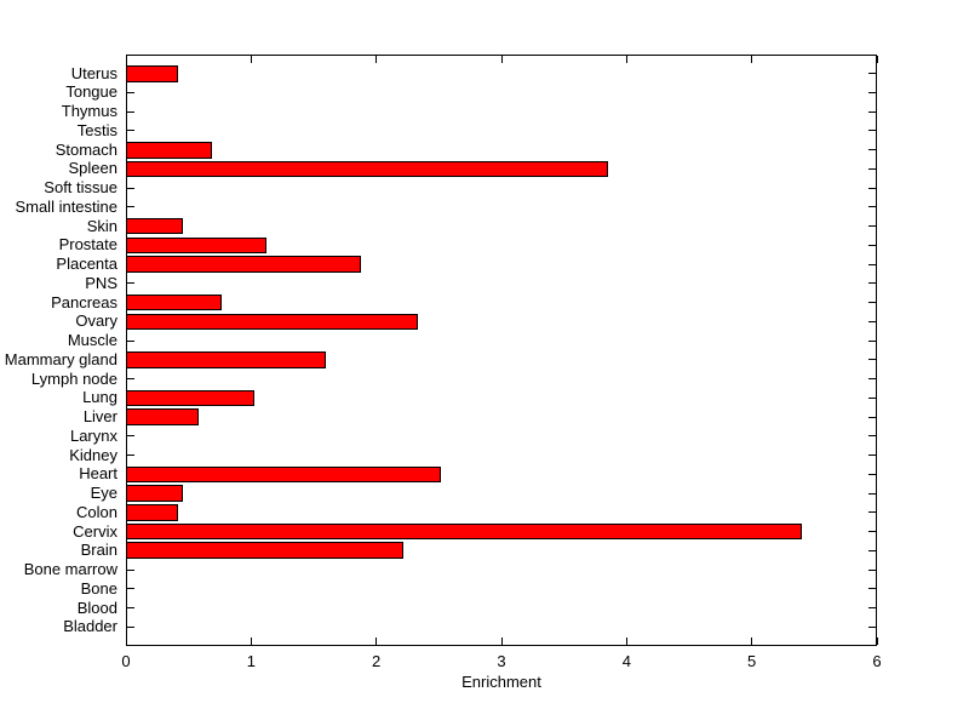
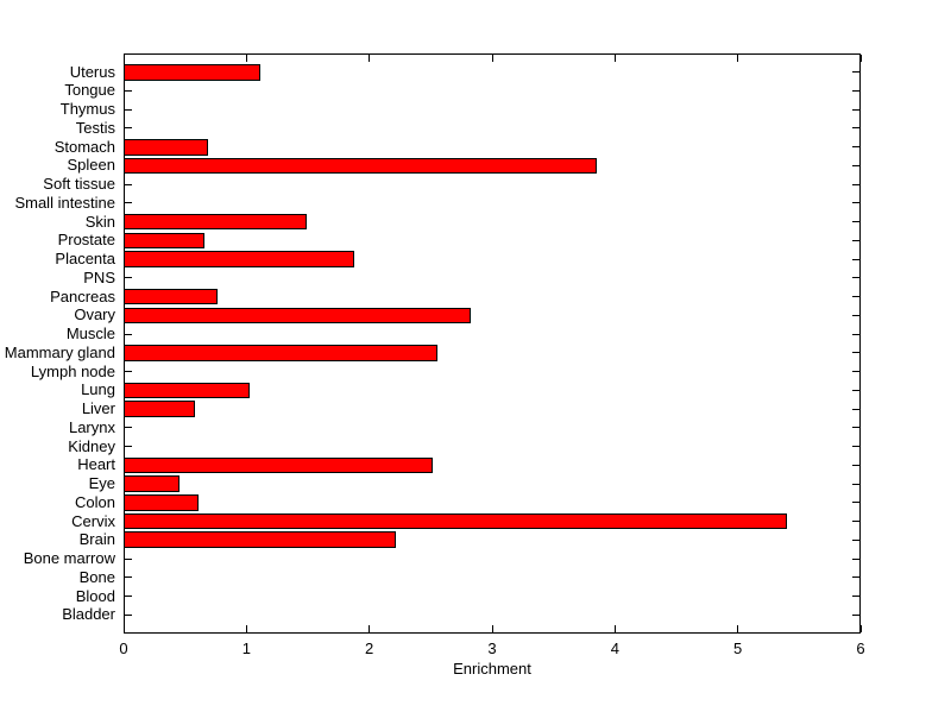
Uterus: 0.42 -> 1.11
Skin: 0.45 -> 1.49
Prostate: 1.12 -> 0.66
Ovary: 2.33 -> 2.83
Mammary gland: 1.60 -> 2.55
Colon: 0.42 -> 0.61
